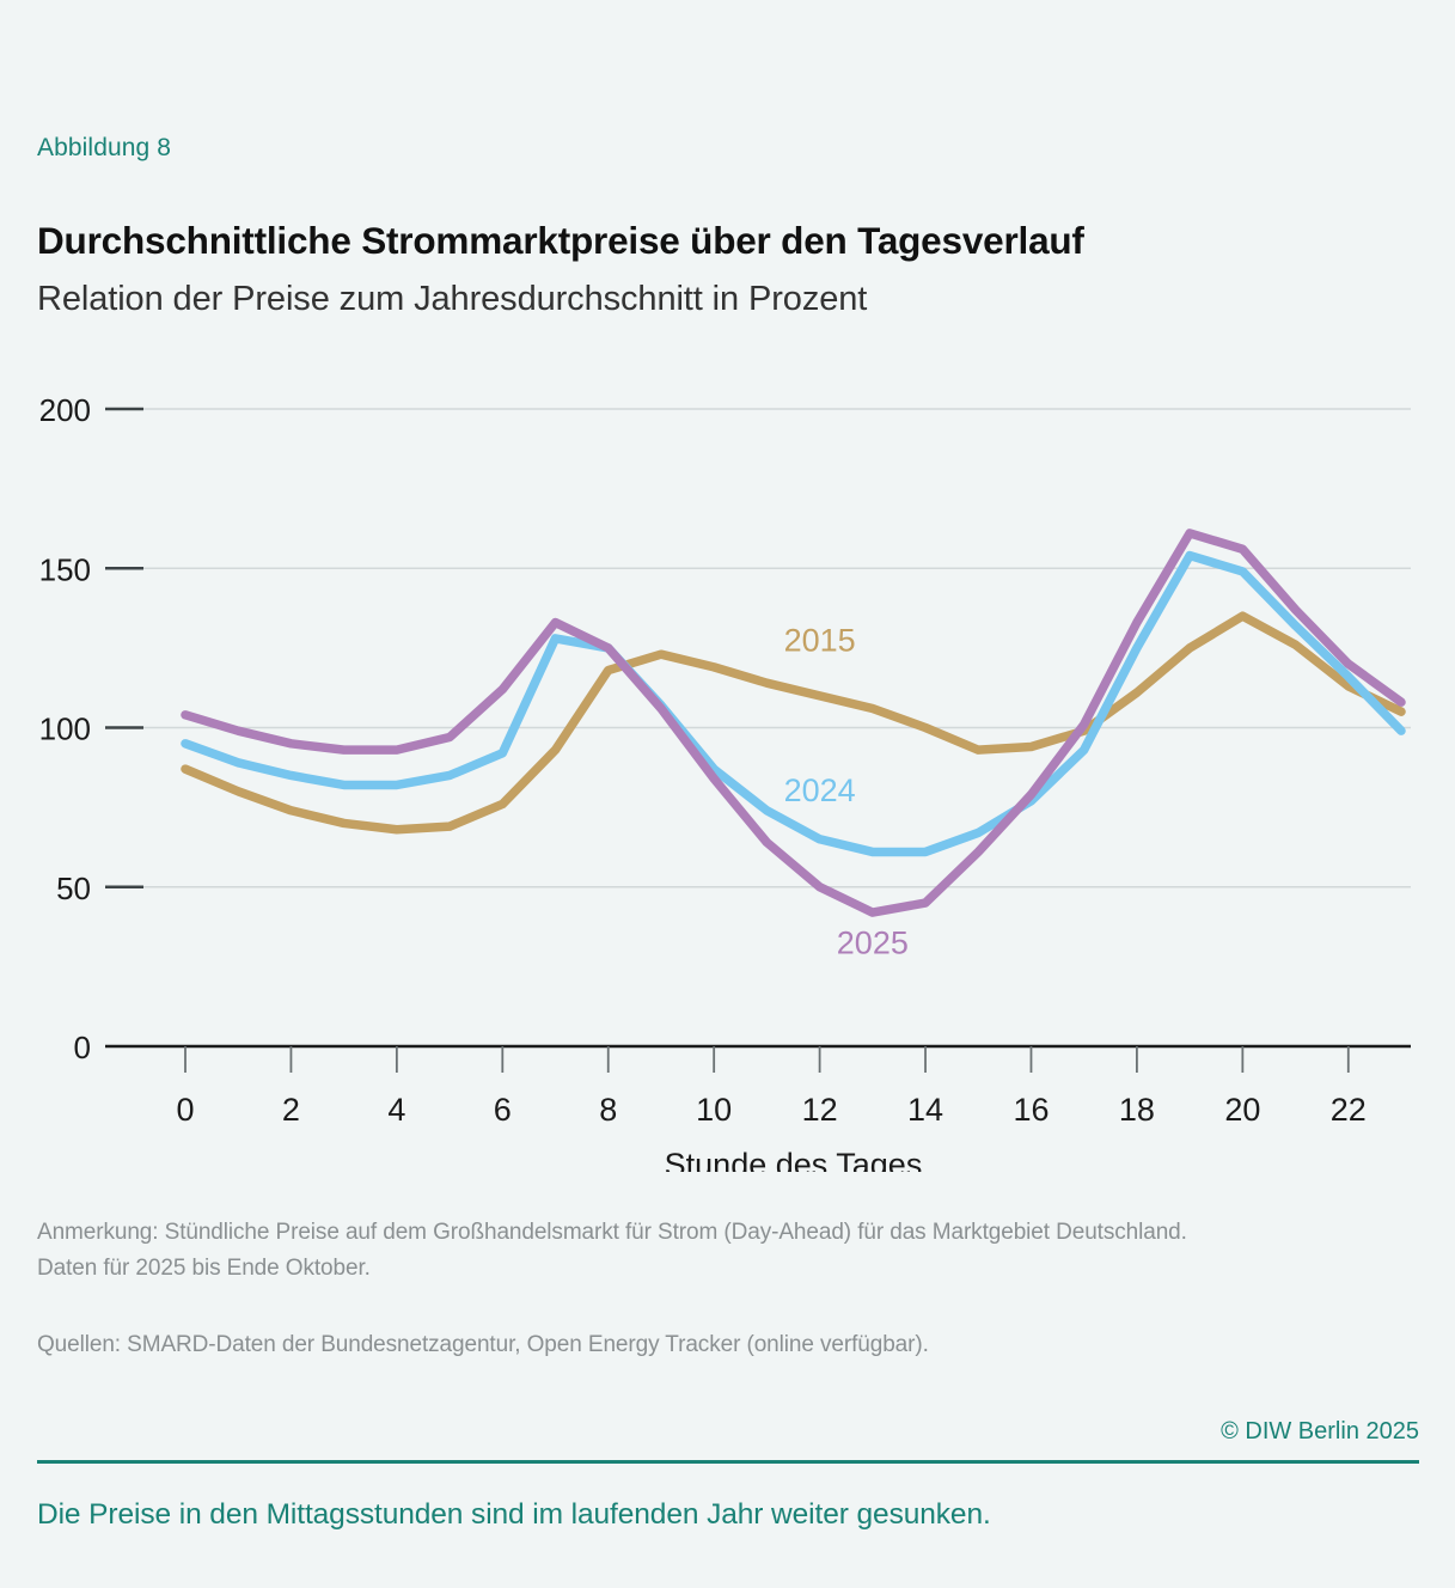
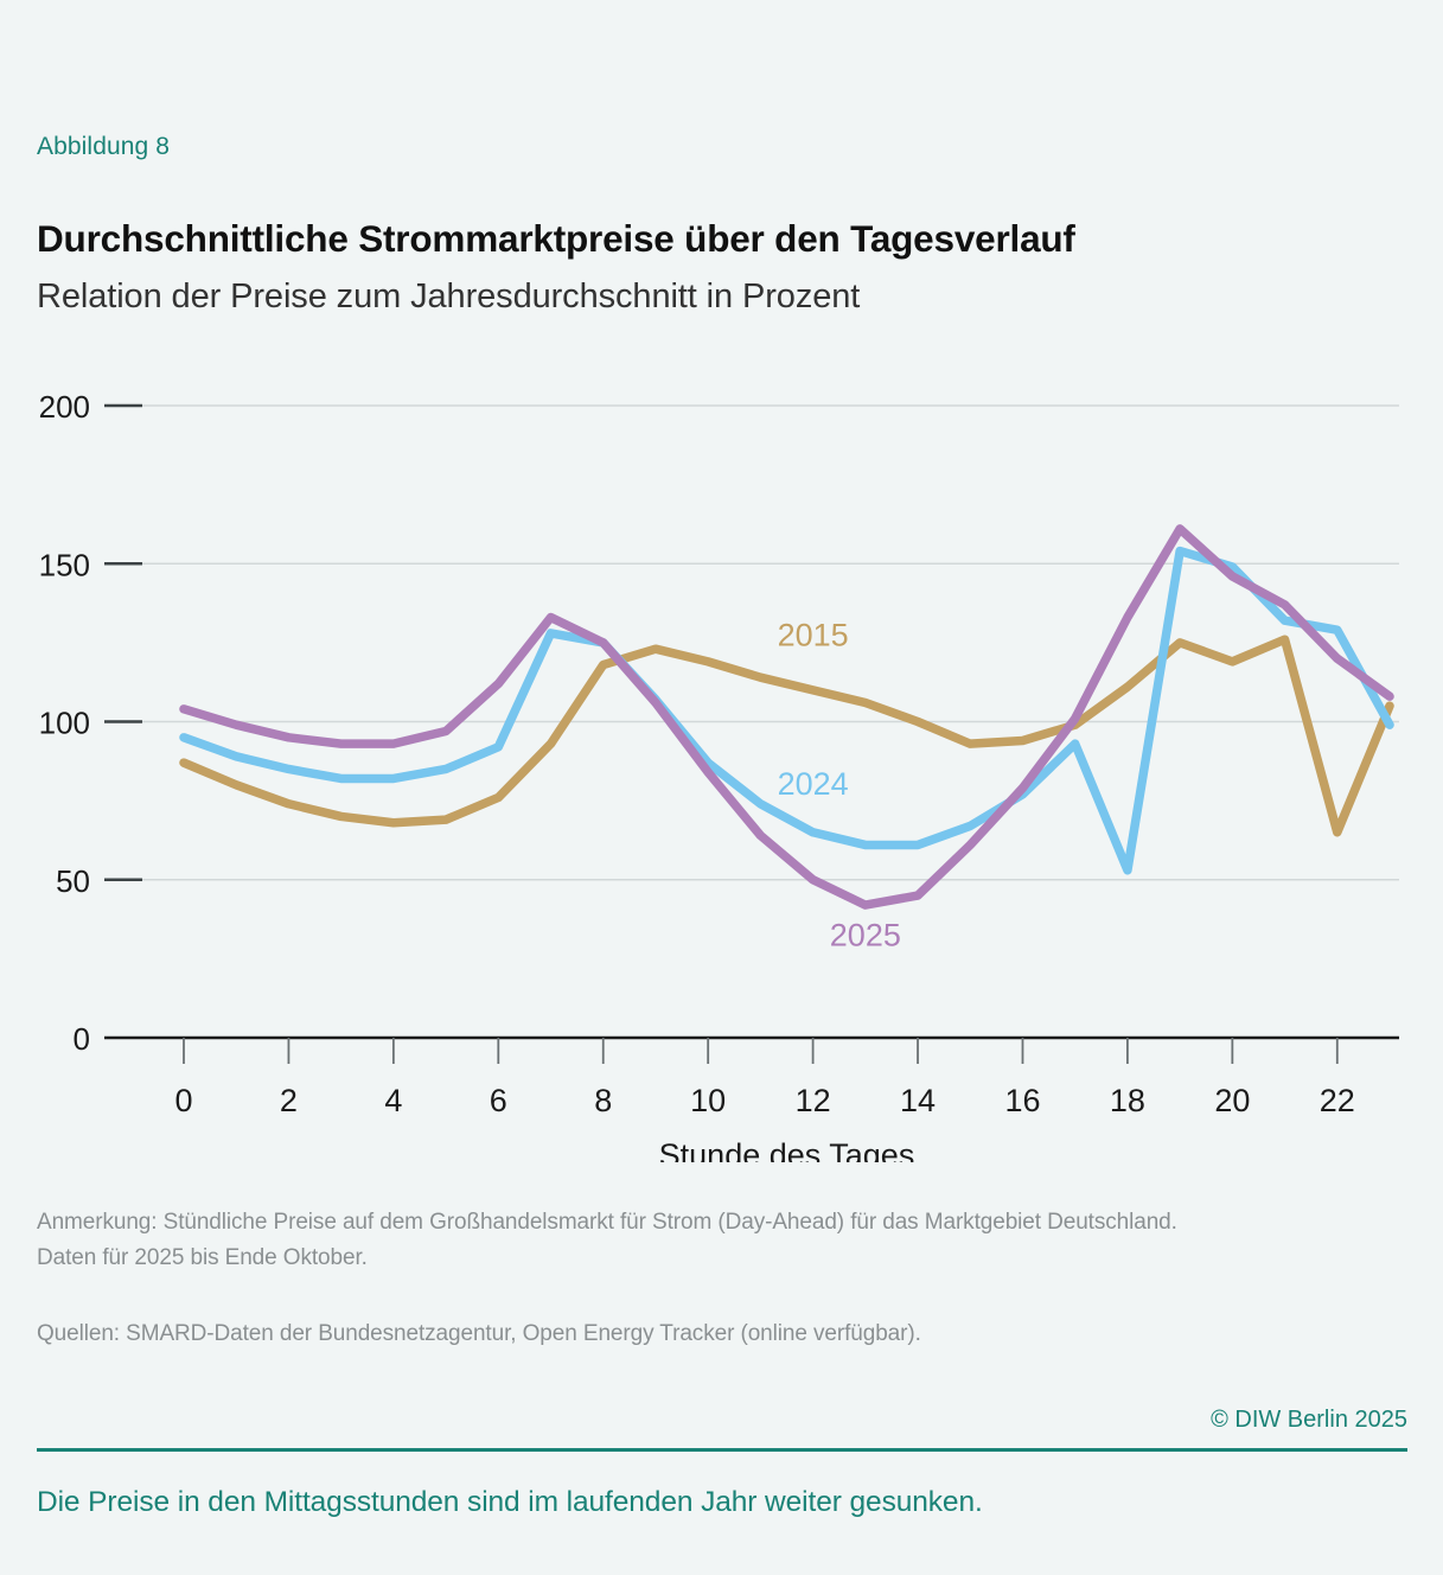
2024/18: 125 -> 53
2015/20: 135 -> 119
2025/20: 156 -> 146
2015/22: 113 -> 65
2024/22: 116 -> 129
